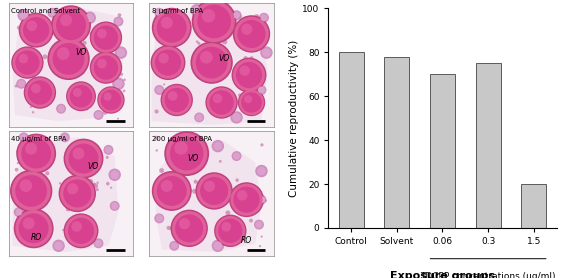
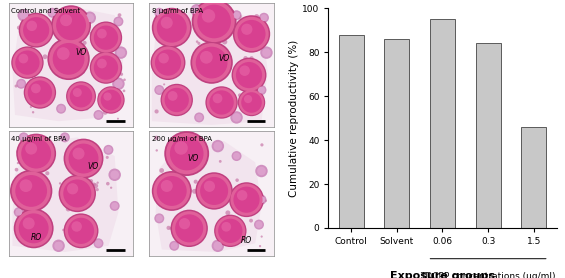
Control: 80 -> 88
Solvent: 78 -> 86
0.06: 70 -> 95
0.3: 75 -> 84
1.5: 20 -> 46
